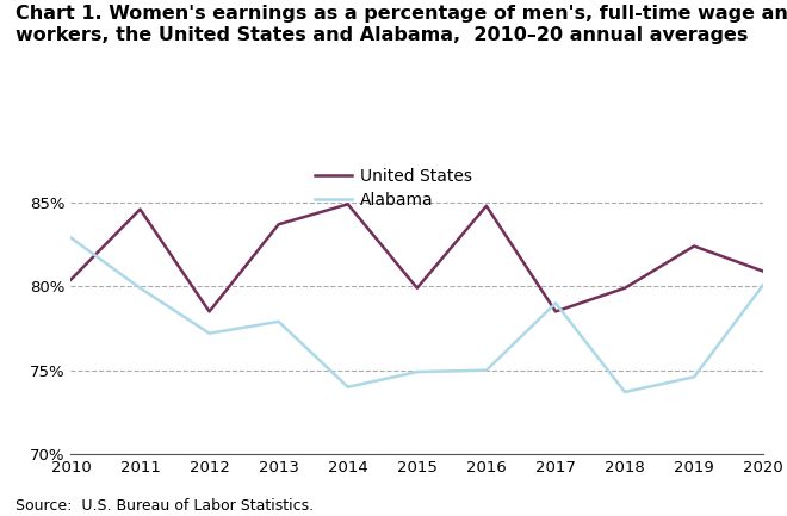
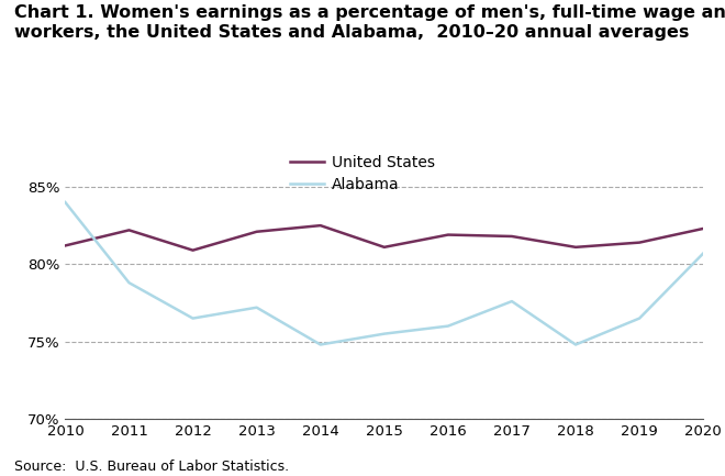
United States/2010: 80.4% -> 81.2%
Alabama/2010: 82.9% -> 84.0%
United States/2011: 84.6% -> 82.2%
Alabama/2011: 79.9% -> 78.8%
United States/2012: 78.5% -> 80.9%
Alabama/2012: 77.2% -> 76.5%
United States/2013: 83.7% -> 82.1%
Alabama/2013: 77.9% -> 77.2%
United States/2014: 84.9% -> 82.5%
Alabama/2014: 74.0% -> 74.8%
United States/2015: 79.9% -> 81.1%
Alabama/2015: 74.9% -> 75.5%
United States/2016: 84.8% -> 81.9%
Alabama/2016: 75.0% -> 76.0%
United States/2017: 78.5% -> 81.8%
Alabama/2017: 79.0% -> 77.6%
United States/2018: 79.9% -> 81.1%
Alabama/2018: 73.7% -> 74.8%
United States/2019: 82.4% -> 81.4%
Alabama/2019: 74.6% -> 76.5%
United States/2020: 80.9% -> 82.3%
Alabama/2020: 80.1% -> 80.7%
